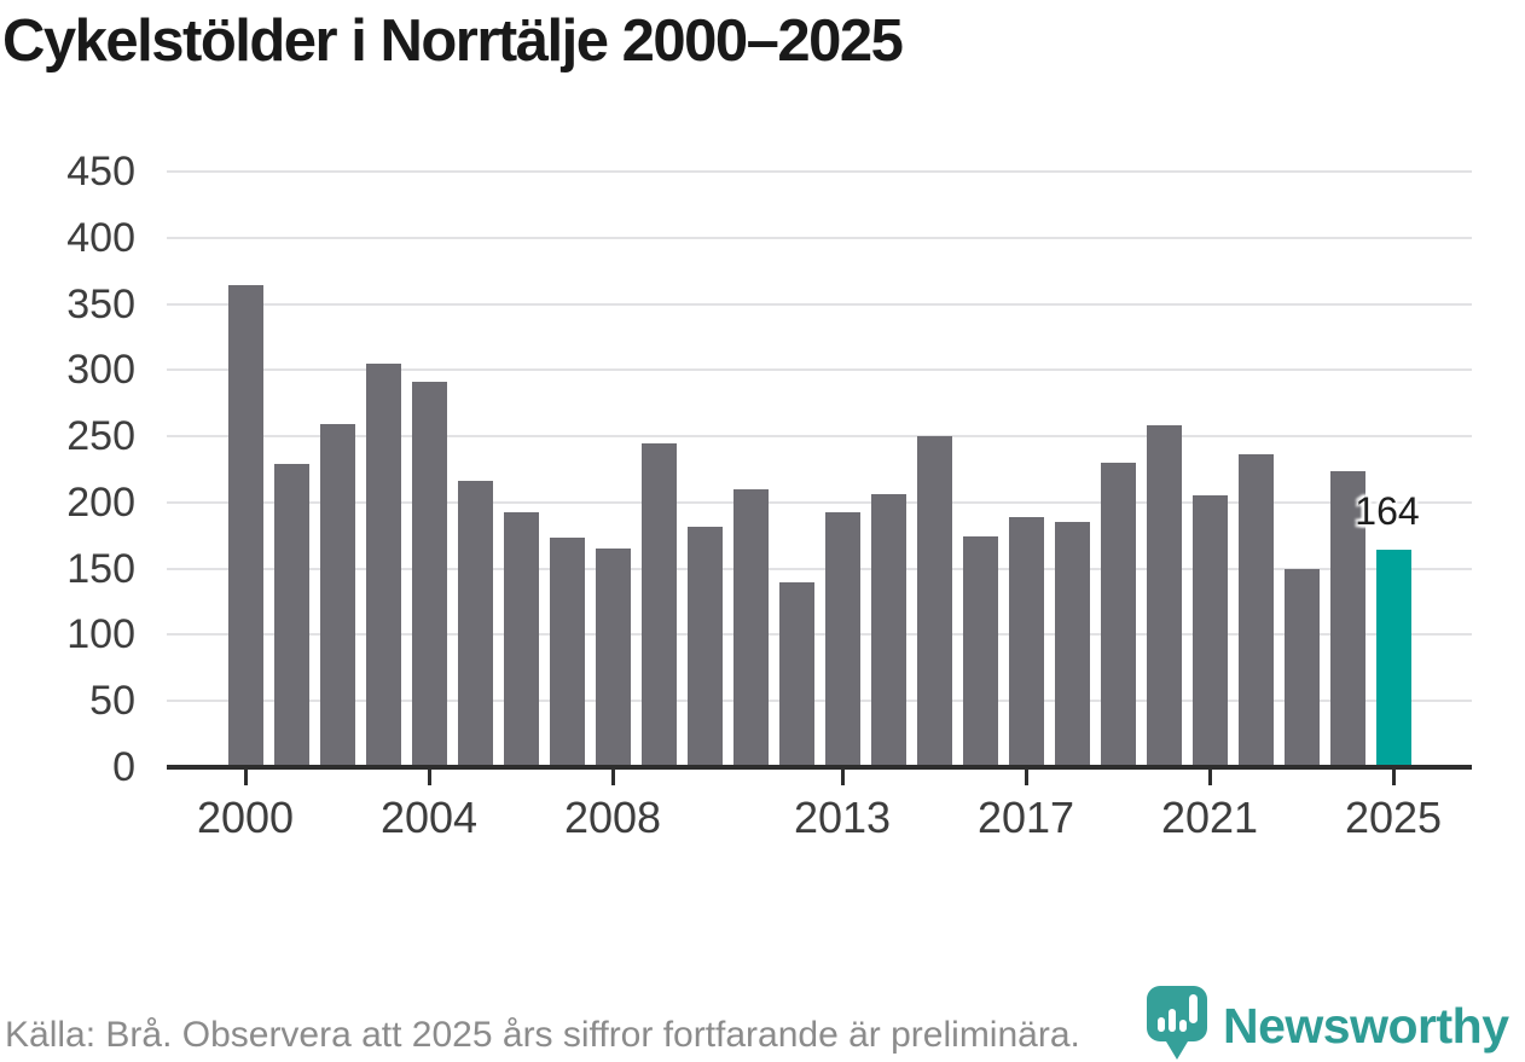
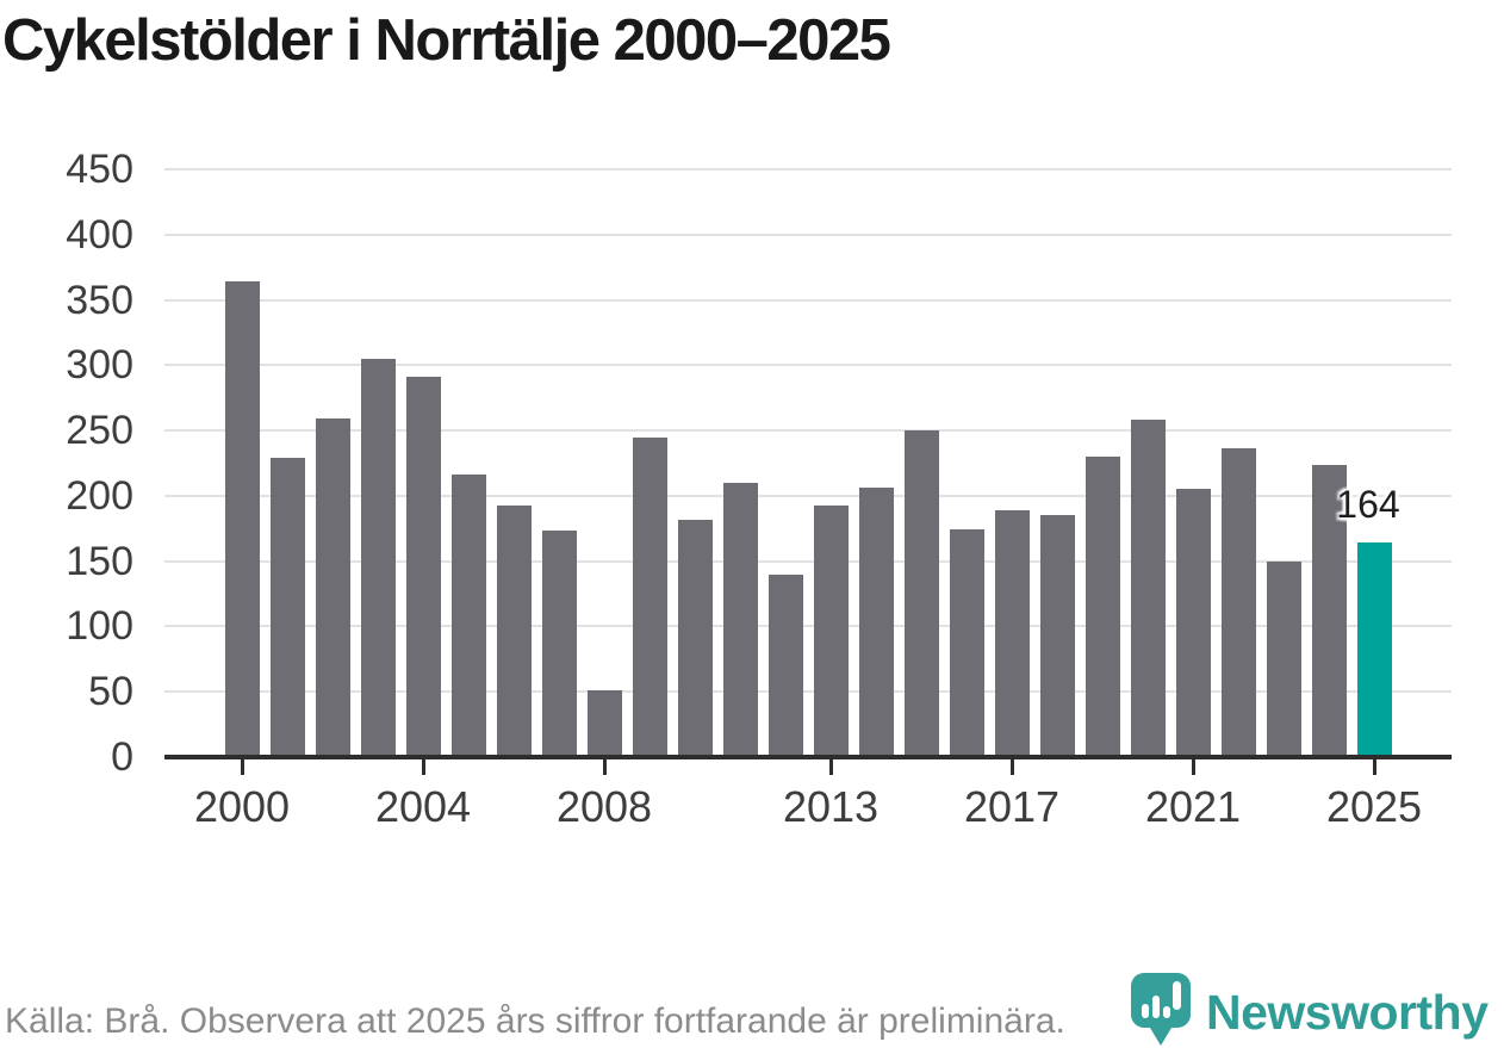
2008: 165 -> 51
